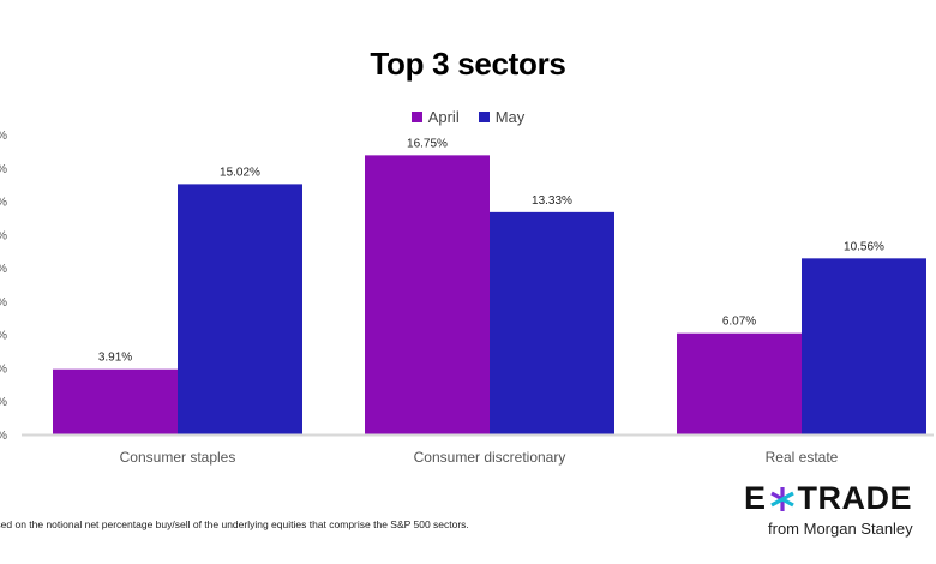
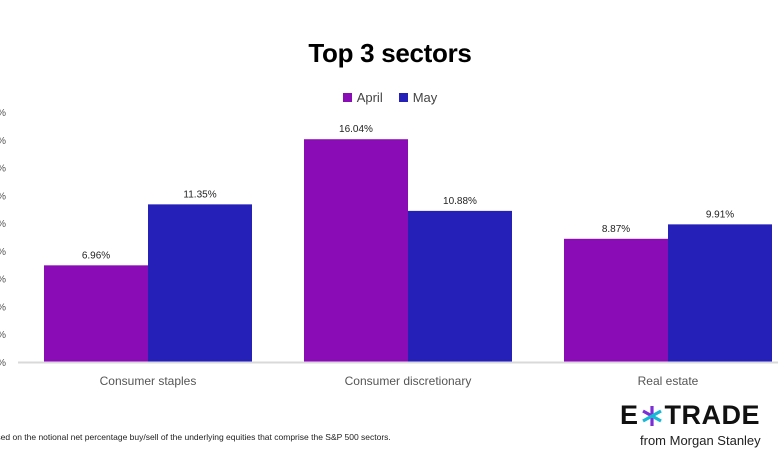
April/Consumer staples: 3.91% -> 6.96%
May/Consumer staples: 15.02% -> 11.35%
April/Consumer discretionary: 16.75% -> 16.04%
May/Consumer discretionary: 13.33% -> 10.88%
April/Real estate: 6.07% -> 8.87%
May/Real estate: 10.56% -> 9.91%
